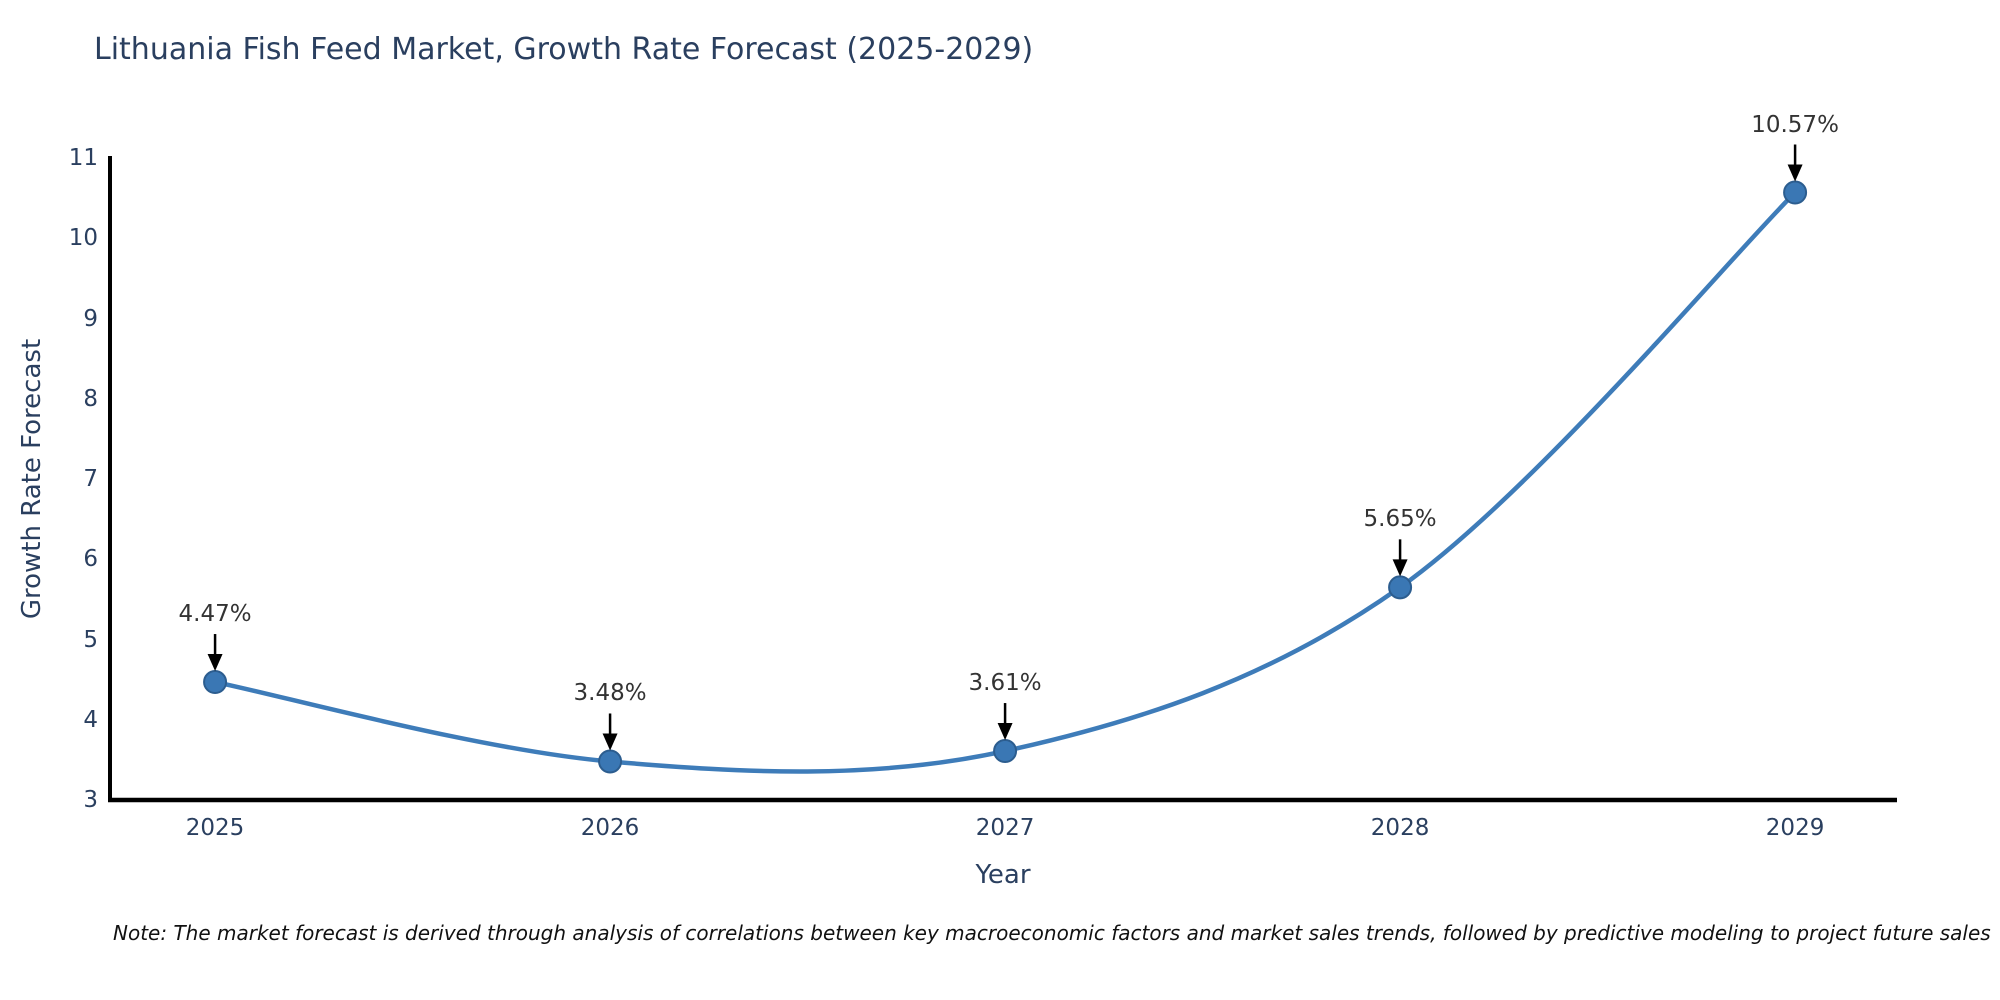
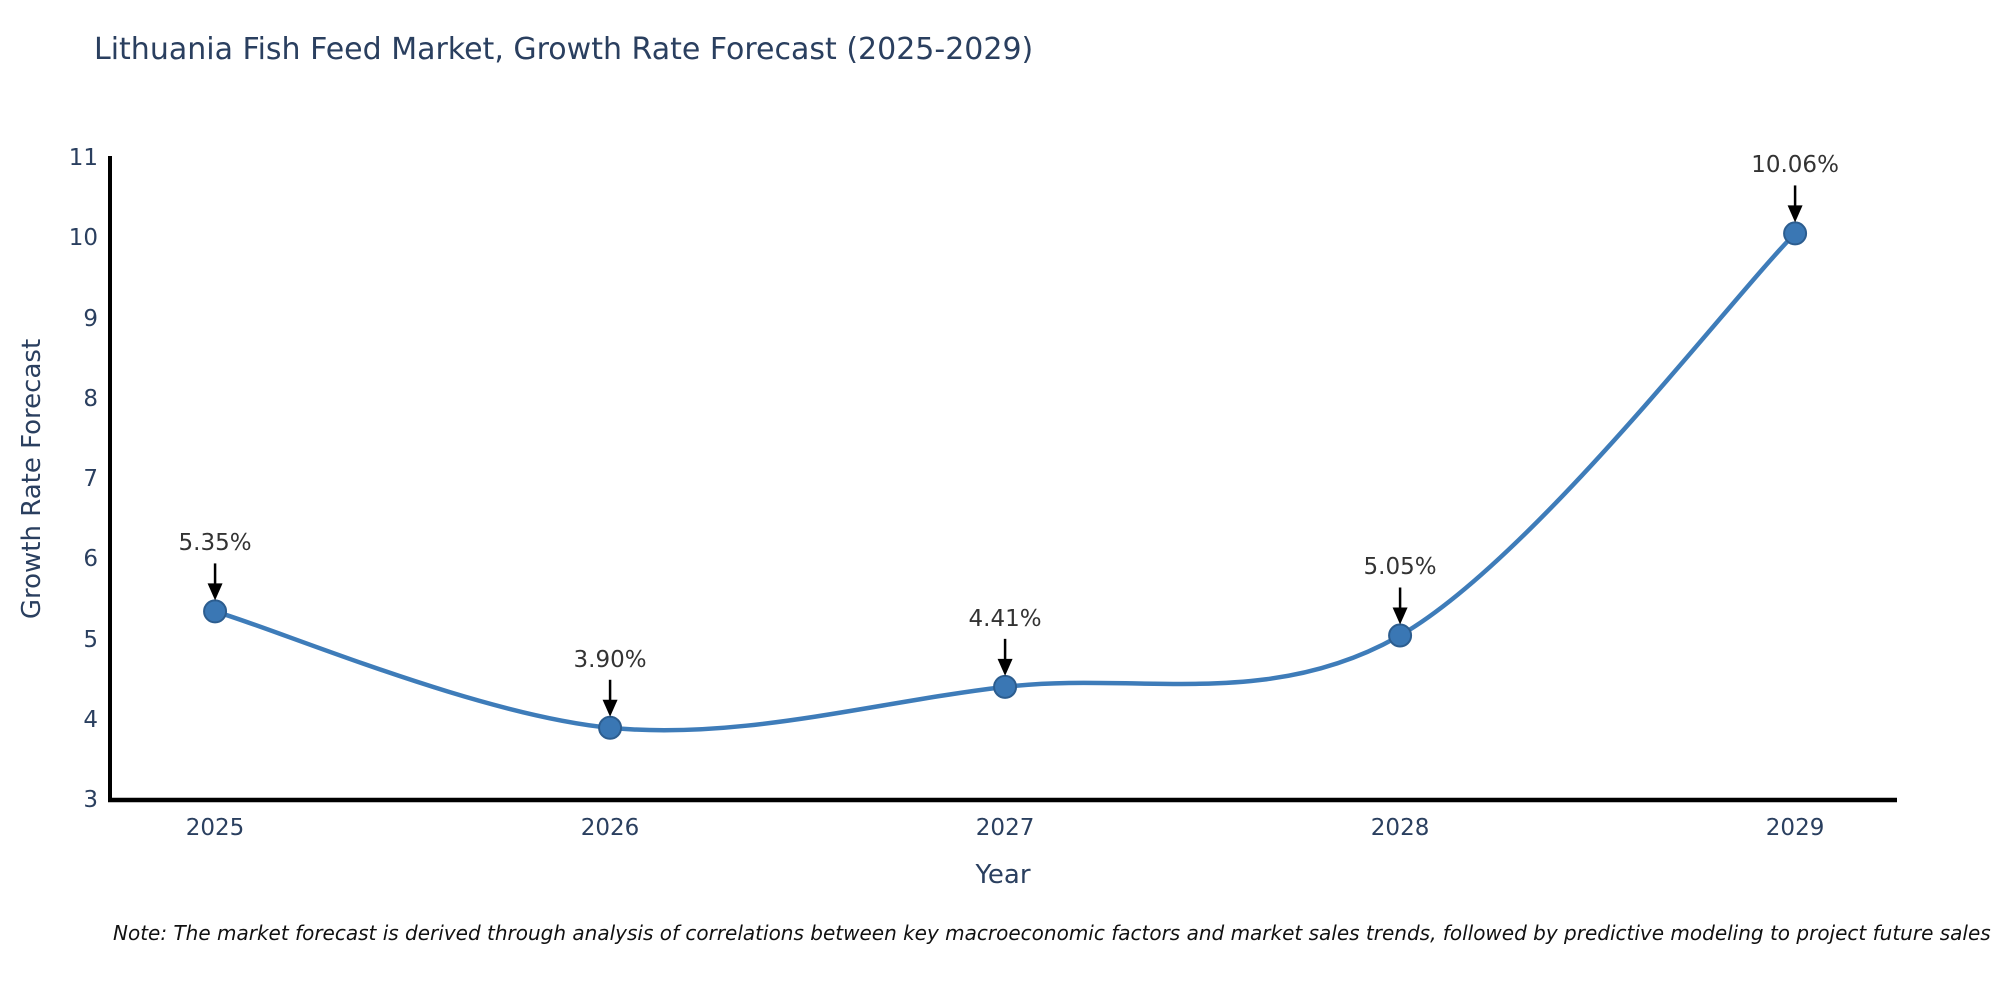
2025: 4.47% -> 5.35%
2026: 3.48% -> 3.90%
2027: 3.61% -> 4.41%
2028: 5.65% -> 5.05%
2029: 10.57% -> 10.06%
